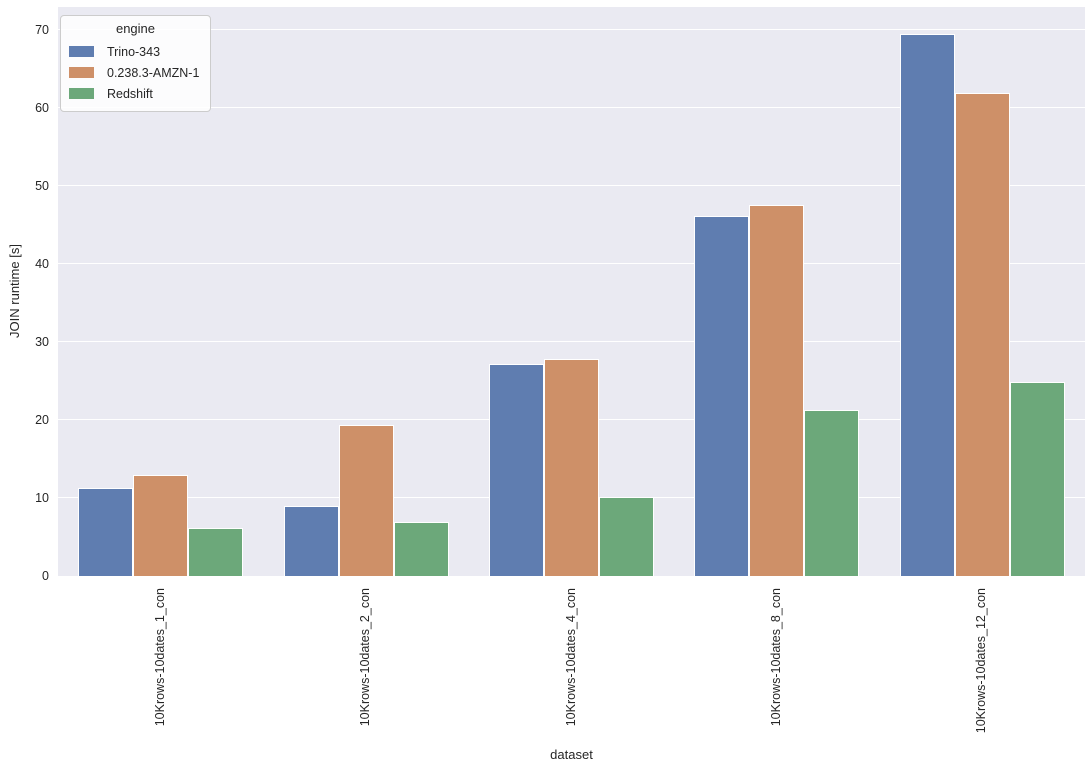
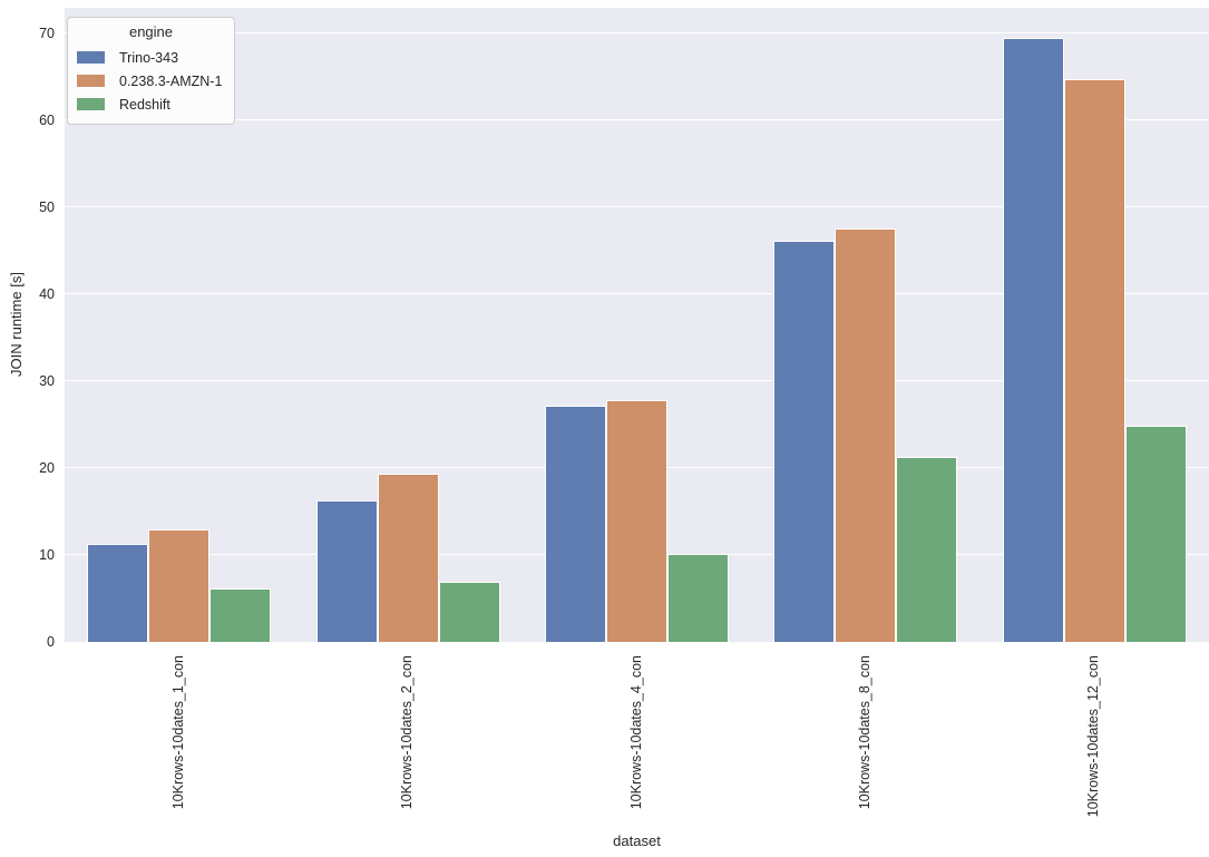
Trino-343/10Krows-10dates_2_con: 9 -> 16
0.238.3-AMZN-1/10Krows-10dates_12_con: 62 -> 65
